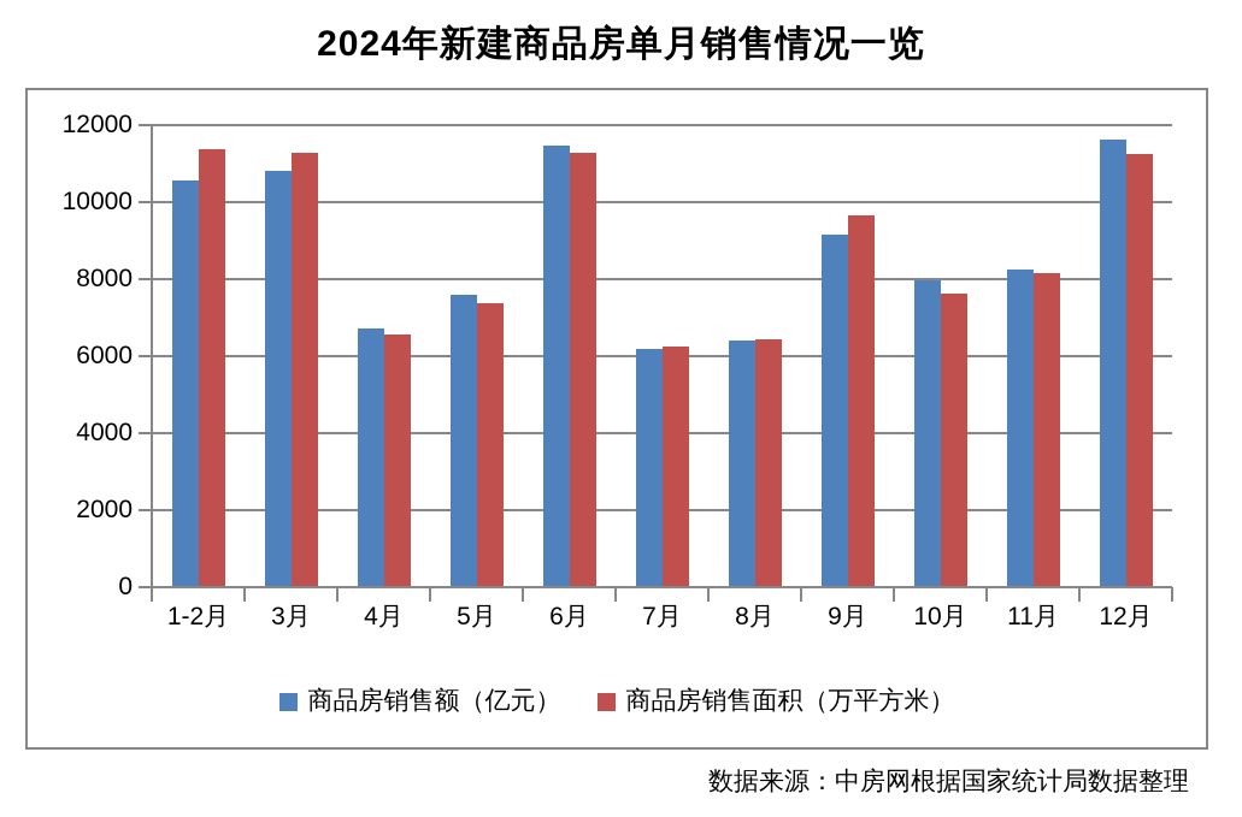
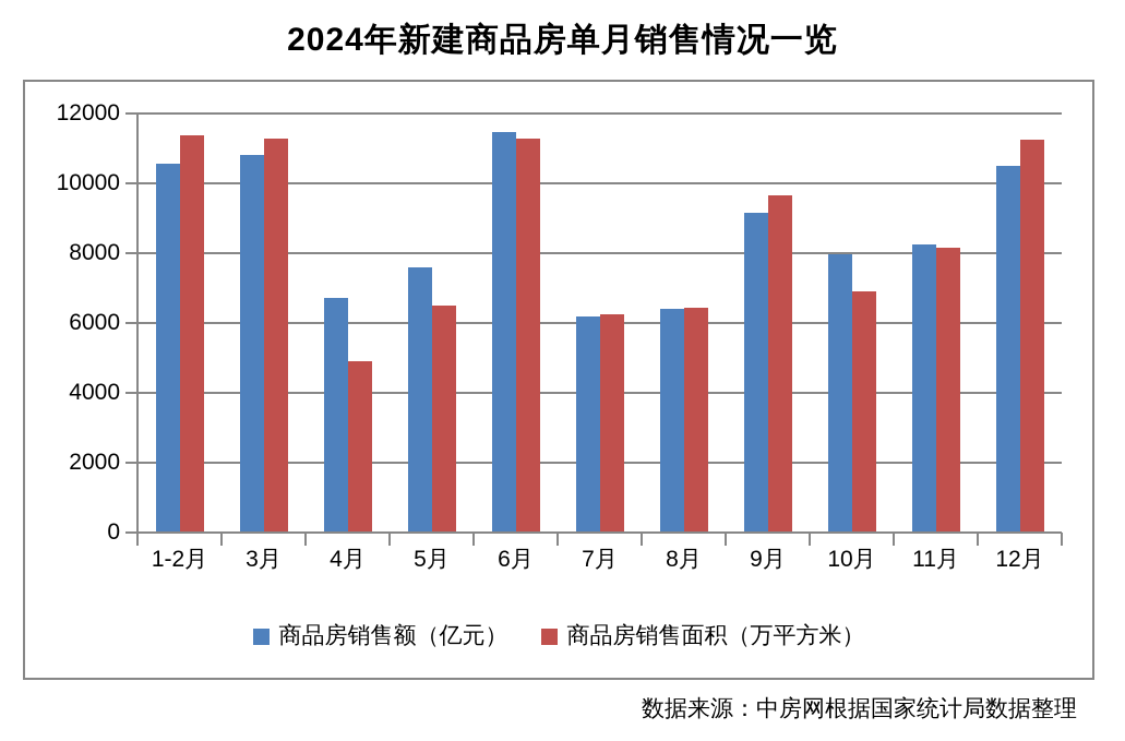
商品房销售面积（万平方米）/4月: 6600 -> 4900
商品房销售面积（万平方米）/5月: 7400 -> 6500
商品房销售面积（万平方米）/10月: 7600 -> 6900
商品房销售额（亿元）/12月: 11600 -> 10500
